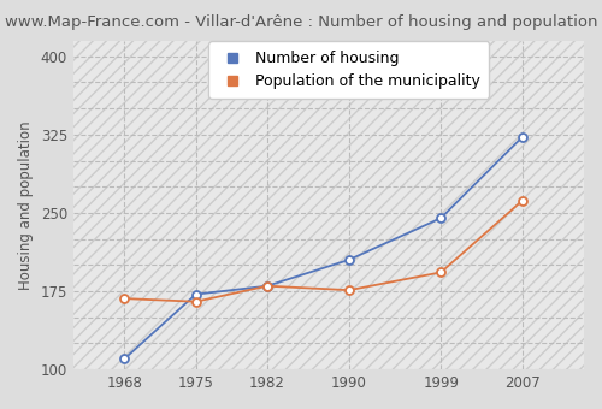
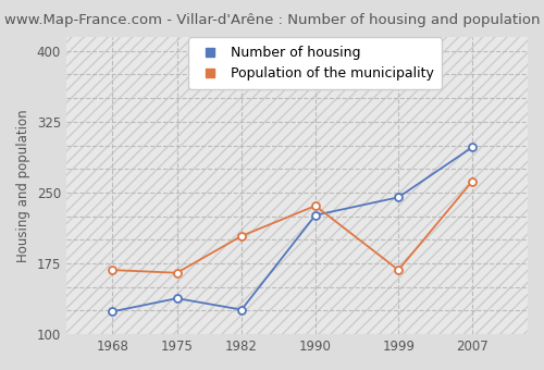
Number of housing/1968: 110 -> 124
Number of housing/1975: 172 -> 138
Number of housing/1982: 180 -> 126
Population of the municipality/1982: 180 -> 204
Number of housing/1990: 205 -> 226
Population of the municipality/1990: 176 -> 236
Population of the municipality/1999: 193 -> 168
Number of housing/2007: 323 -> 298
